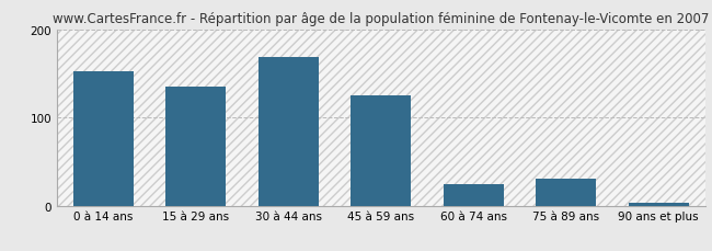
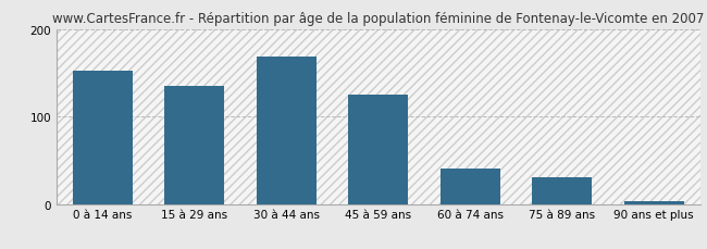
60 à 74 ans: 24 -> 40
